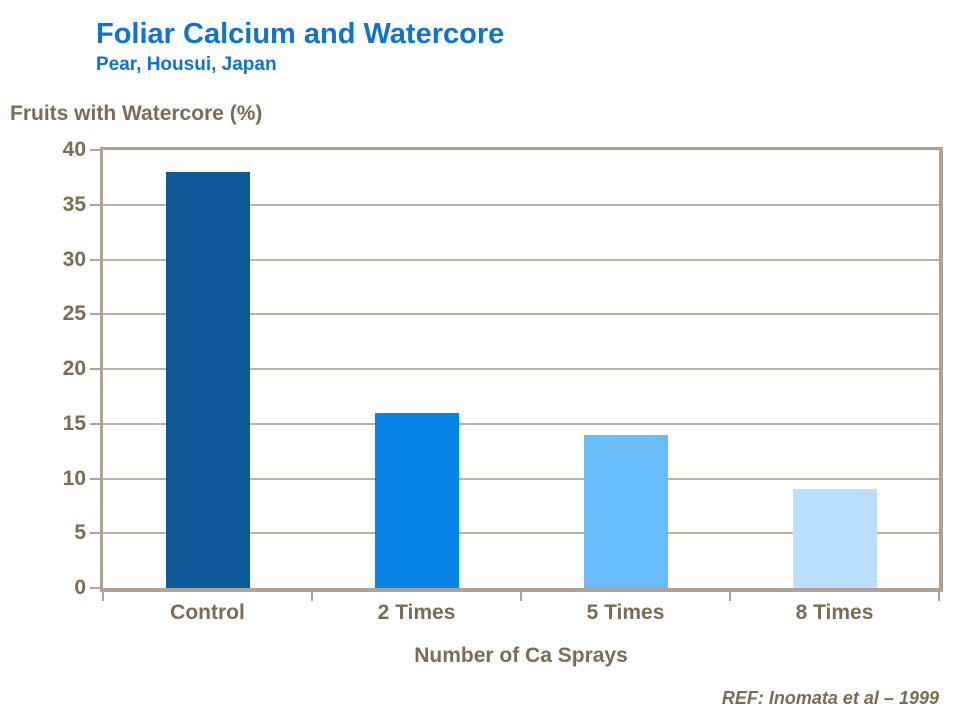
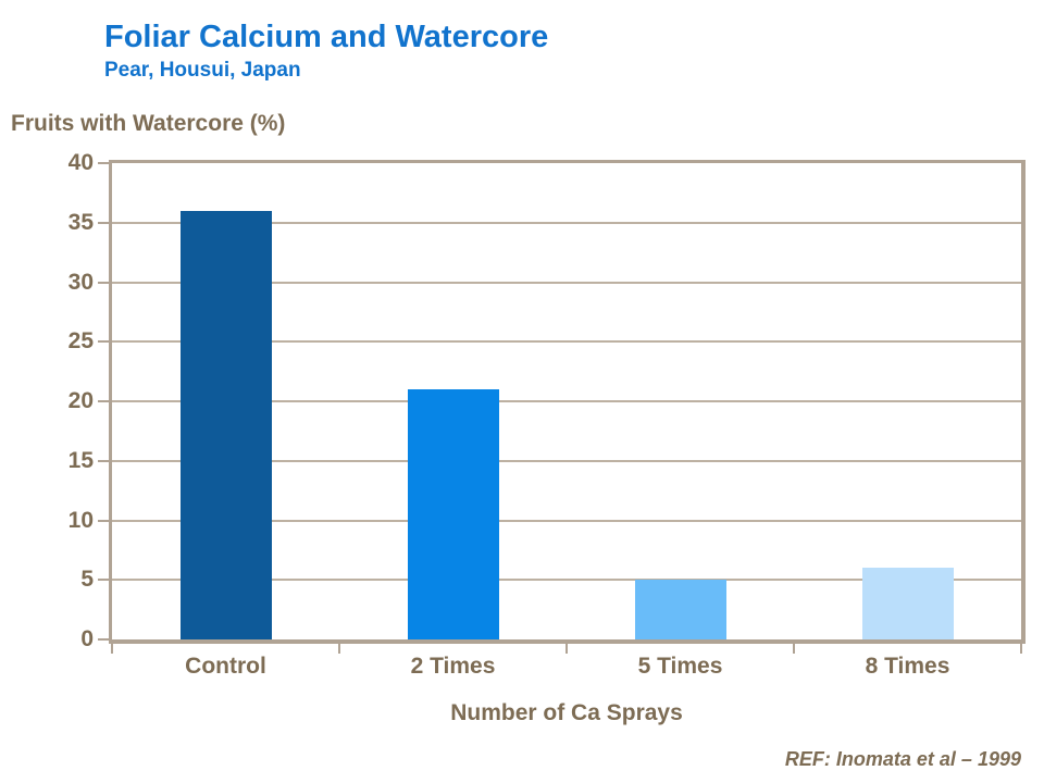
Control: 38 -> 36
2 Times: 16 -> 21
5 Times: 14 -> 5
8 Times: 9 -> 6
